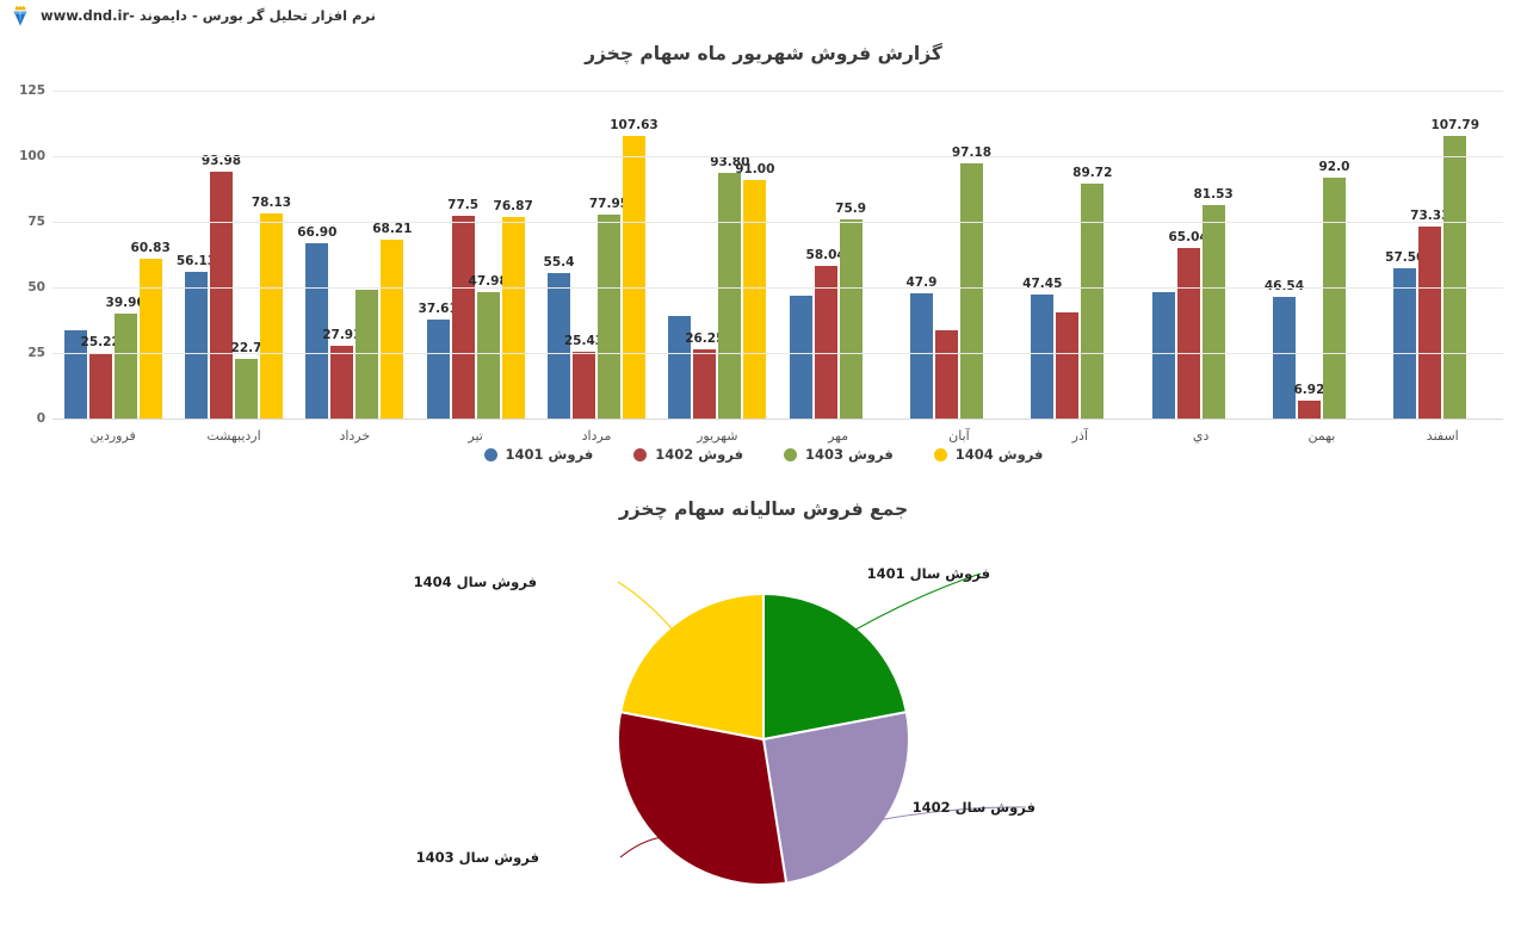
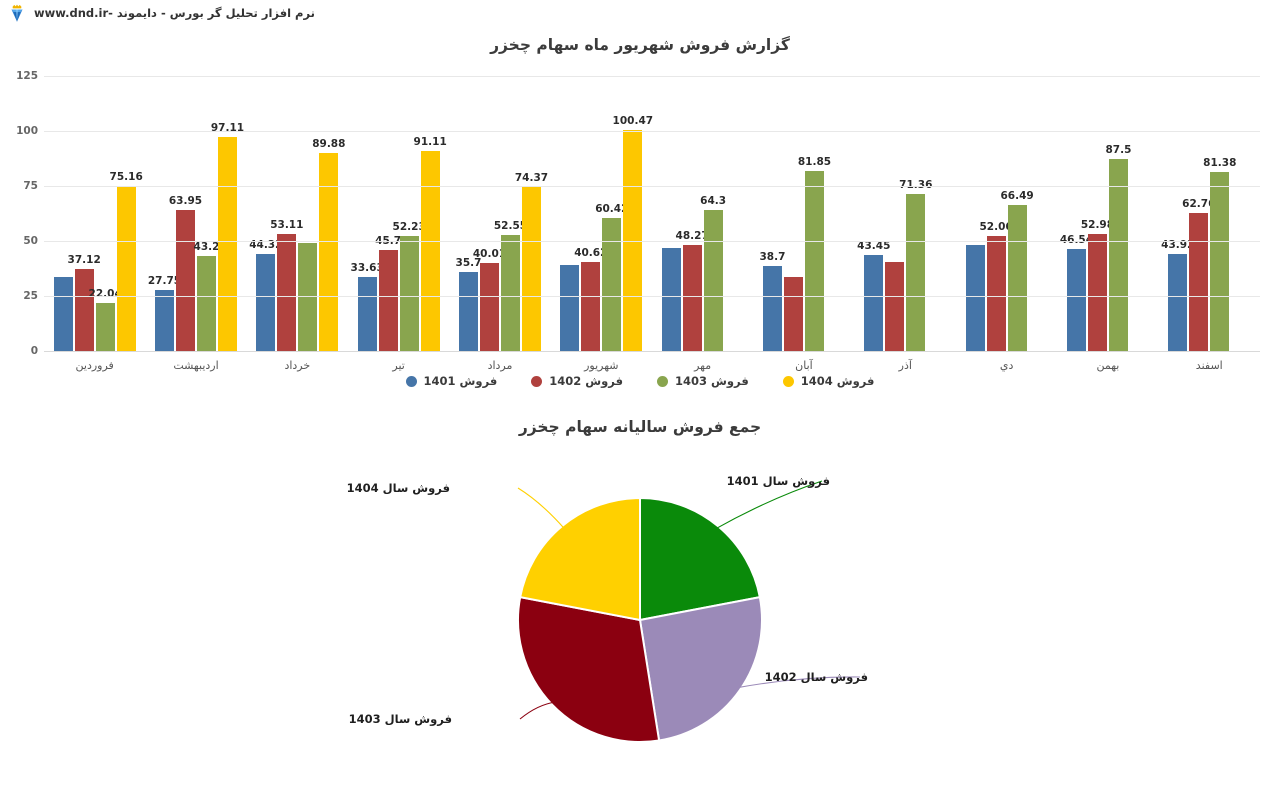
گزارش فروش شهریور ماه سهام چخزر/فروش 1402/فروردین: 25.22 -> 37.12
گزارش فروش شهریور ماه سهام چخزر/فروش 1403/فروردین: 39.90 -> 22.04
گزارش فروش شهریور ماه سهام چخزر/فروش 1404/فروردین: 60.83 -> 75.16
گزارش فروش شهریور ماه سهام چخزر/فروش 1401/اردیبهشت: 56.13 -> 27.75
گزارش فروش شهریور ماه سهام چخزر/فروش 1402/اردیبهشت: 93.98 -> 63.95
گزارش فروش شهریور ماه سهام چخزر/فروش 1403/اردیبهشت: 22.7 -> 43.2
گزارش فروش شهریور ماه سهام چخزر/فروش 1404/اردیبهشت: 78.13 -> 97.11
گزارش فروش شهریور ماه سهام چخزر/فروش 1401/خرداد: 66.90 -> 44.32
گزارش فروش شهریور ماه سهام چخزر/فروش 1402/خرداد: 27.93 -> 53.11
گزارش فروش شهریور ماه سهام چخزر/فروش 1404/خرداد: 68.21 -> 89.88
گزارش فروش شهریور ماه سهام چخزر/فروش 1401/تیر: 37.61 -> 33.63
گزارش فروش شهریور ماه سهام چخزر/فروش 1402/تیر: 77.5 -> 45.7
گزارش فروش شهریور ماه سهام چخزر/فروش 1403/تیر: 47.98 -> 52.23
گزارش فروش شهریور ماه سهام چخزر/فروش 1404/تیر: 76.87 -> 91.11
گزارش فروش شهریور ماه سهام چخزر/فروش 1401/مرداد: 55.4 -> 35.7
گزارش فروش شهریور ماه سهام چخزر/فروش 1402/مرداد: 25.43 -> 40.01
گزارش فروش شهریور ماه سهام چخزر/فروش 1403/مرداد: 77.95 -> 52.55
گزارش فروش شهریور ماه سهام چخزر/فروش 1404/مرداد: 107.63 -> 74.37
گزارش فروش شهریور ماه سهام چخزر/فروش 1402/شهریور: 26.25 -> 40.62
گزارش فروش شهریور ماه سهام چخزر/فروش 1403/شهریور: 93.80 -> 60.42
گزارش فروش شهریور ماه سهام چخزر/فروش 1404/شهریور: 91.00 -> 100.47
گزارش فروش شهریور ماه سهام چخزر/فروش 1402/مهر: 58.04 -> 48.27
گزارش فروش شهریور ماه سهام چخزر/فروش 1403/مهر: 75.9 -> 64.3
گزارش فروش شهریور ماه سهام چخزر/فروش 1401/آبان: 47.9 -> 38.7
گزارش فروش شهریور ماه سهام چخزر/فروش 1403/آبان: 97.18 -> 81.85
گزارش فروش شهریور ماه سهام چخزر/فروش 1401/آذر: 47.45 -> 43.45
گزارش فروش شهریور ماه سهام چخزر/فروش 1403/آذر: 89.72 -> 71.36
گزارش فروش شهریور ماه سهام چخزر/فروش 1402/دي: 65.04 -> 52.06
گزارش فروش شهریور ماه سهام چخزر/فروش 1403/دي: 81.53 -> 66.49
گزارش فروش شهریور ماه سهام چخزر/فروش 1402/بهمن: 6.92 -> 52.98
گزارش فروش شهریور ماه سهام چخزر/فروش 1403/بهمن: 92.0 -> 87.5
گزارش فروش شهریور ماه سهام چخزر/فروش 1401/اسفند: 57.50 -> 43.92
گزارش فروش شهریور ماه سهام چخزر/فروش 1402/اسفند: 73.33 -> 62.76
گزارش فروش شهریور ماه سهام چخزر/فروش 1403/اسفند: 107.79 -> 81.38
